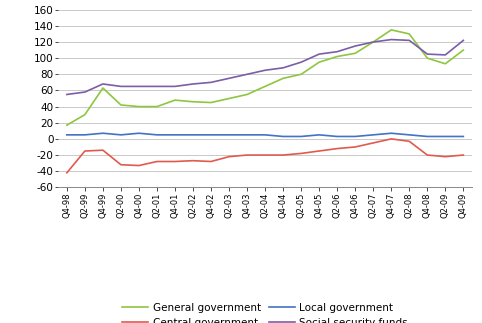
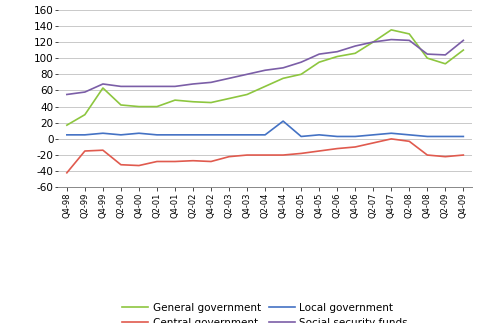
Local government/Q4-04: 3 -> 22
